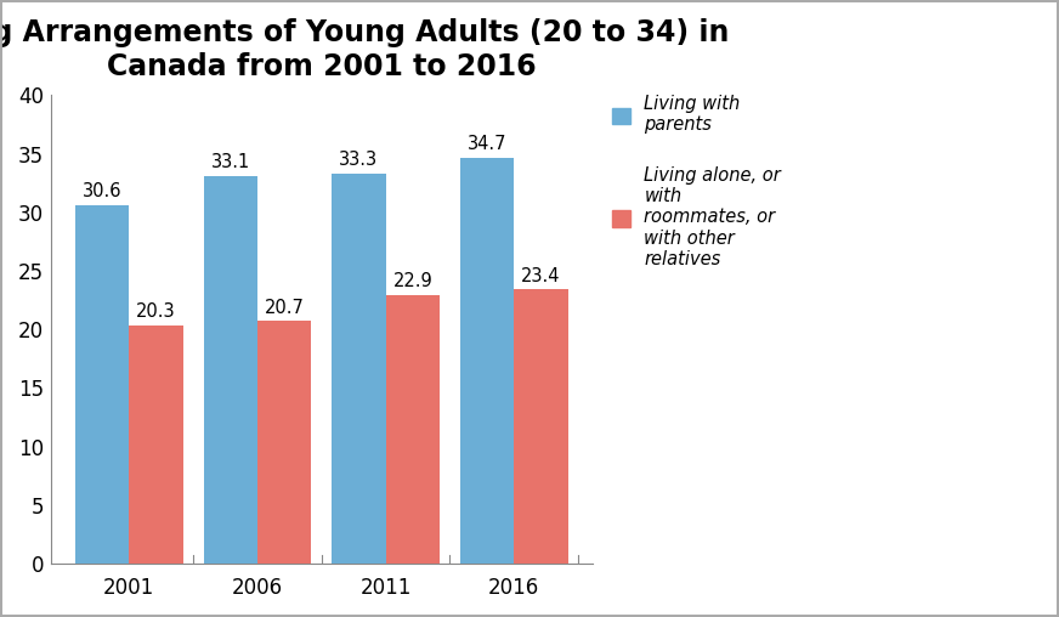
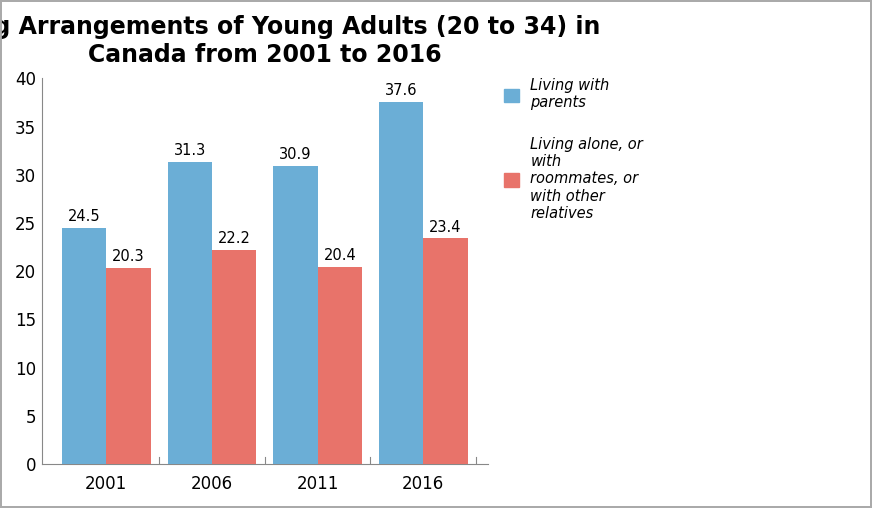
Living with parents/2001: 30.6 -> 24.5
Living with parents/2006: 33.1 -> 31.3
Living alone, or with roommates, or with other relatives/2006: 20.7 -> 22.2
Living with parents/2011: 33.3 -> 30.9
Living alone, or with roommates, or with other relatives/2011: 22.9 -> 20.4
Living with parents/2016: 34.7 -> 37.6
